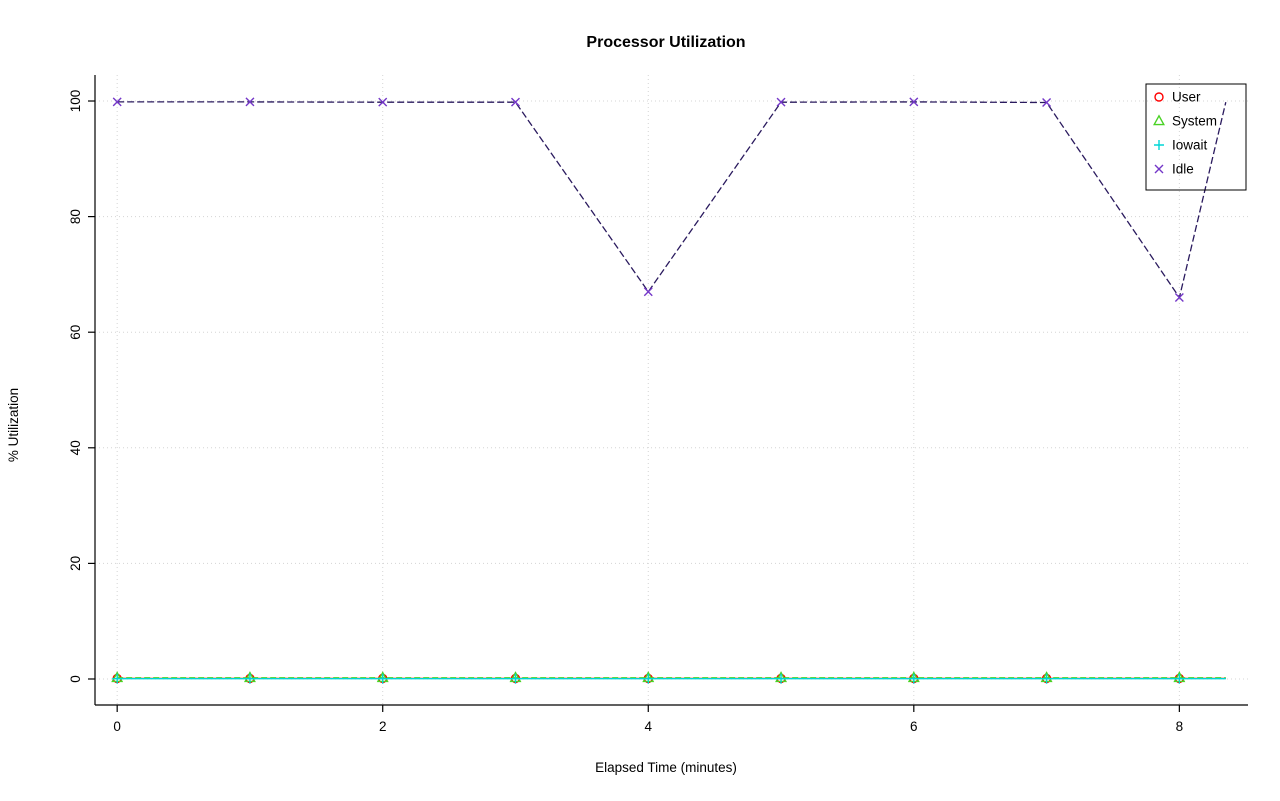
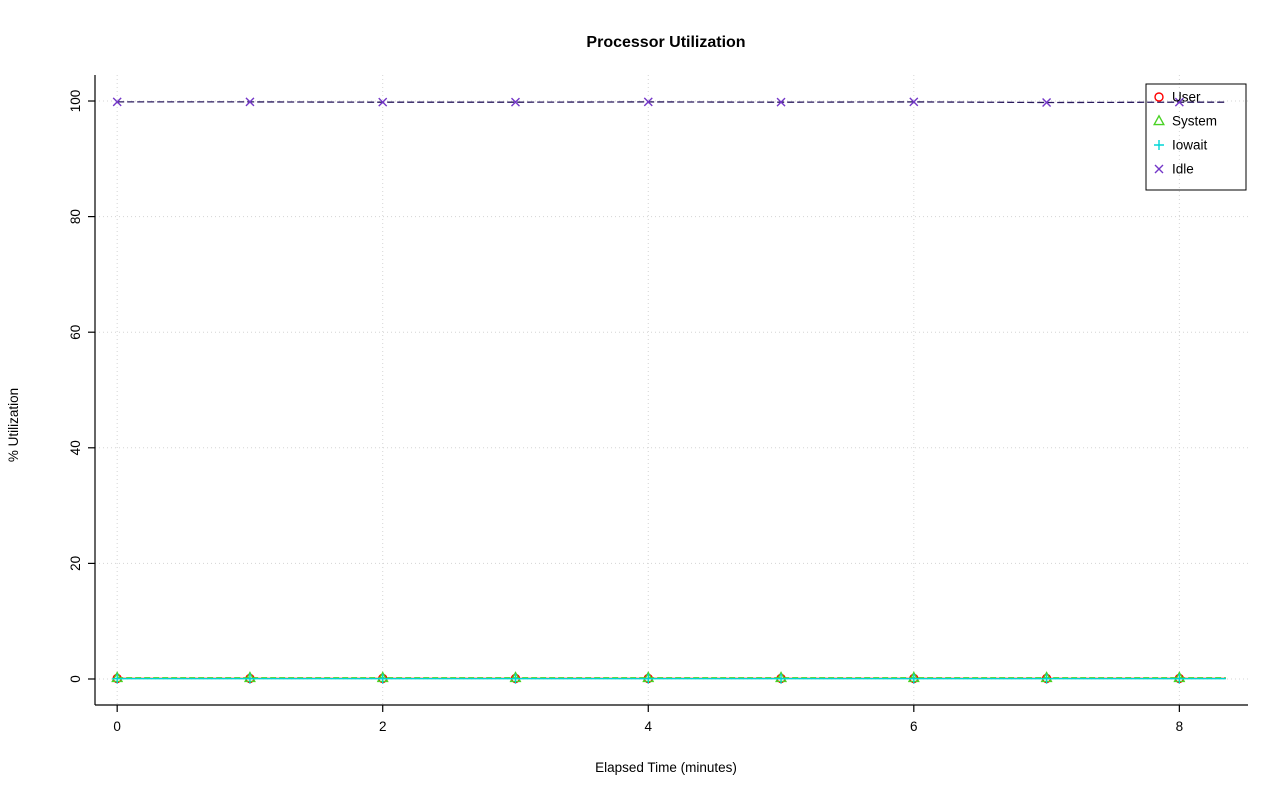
Idle/4: 67 -> 100
Idle/8: 66 -> 100
